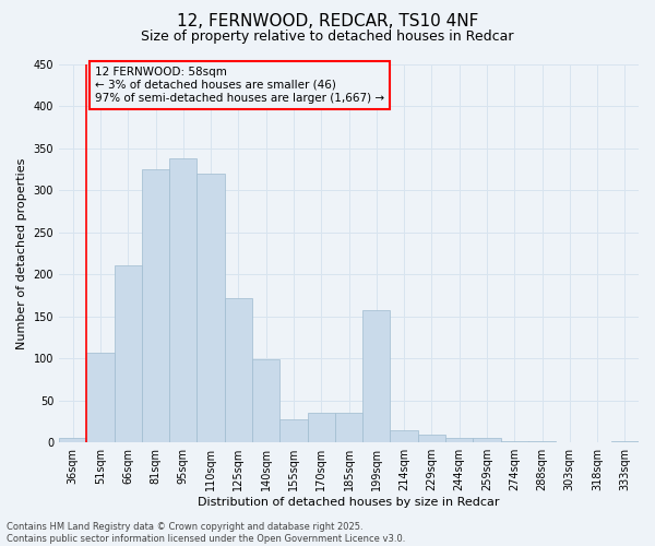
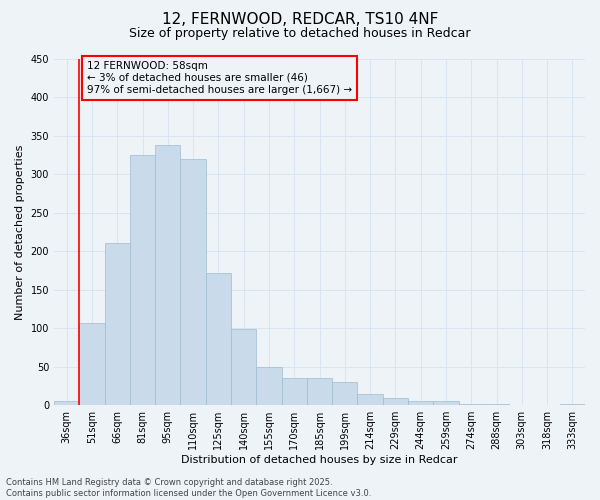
155sqm: 28 -> 50
199sqm: 158 -> 30
